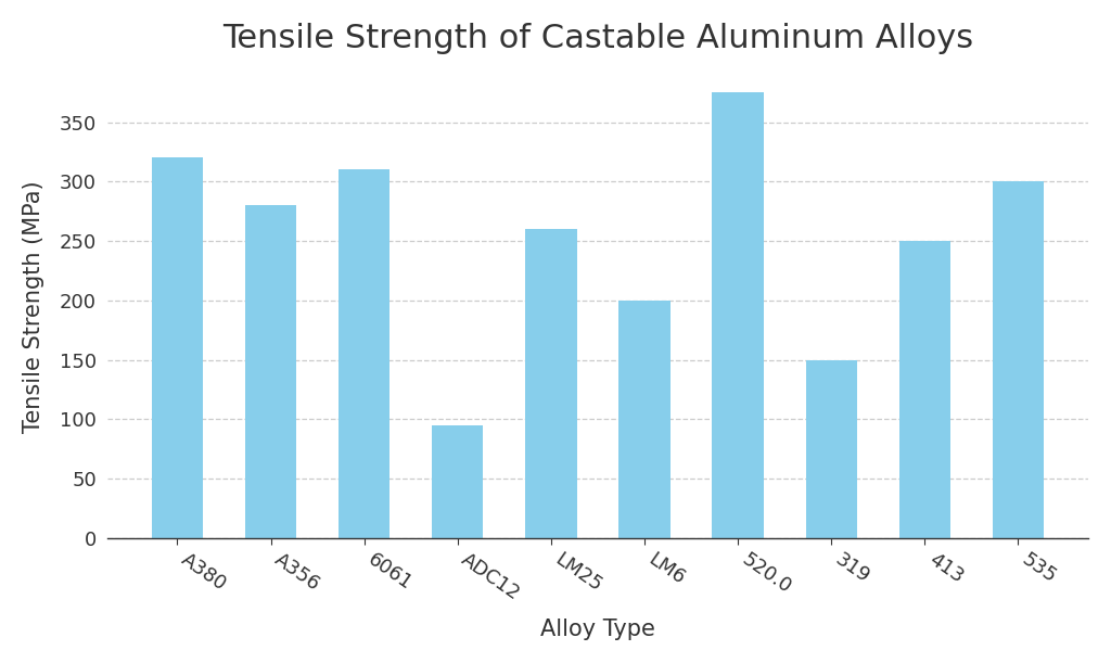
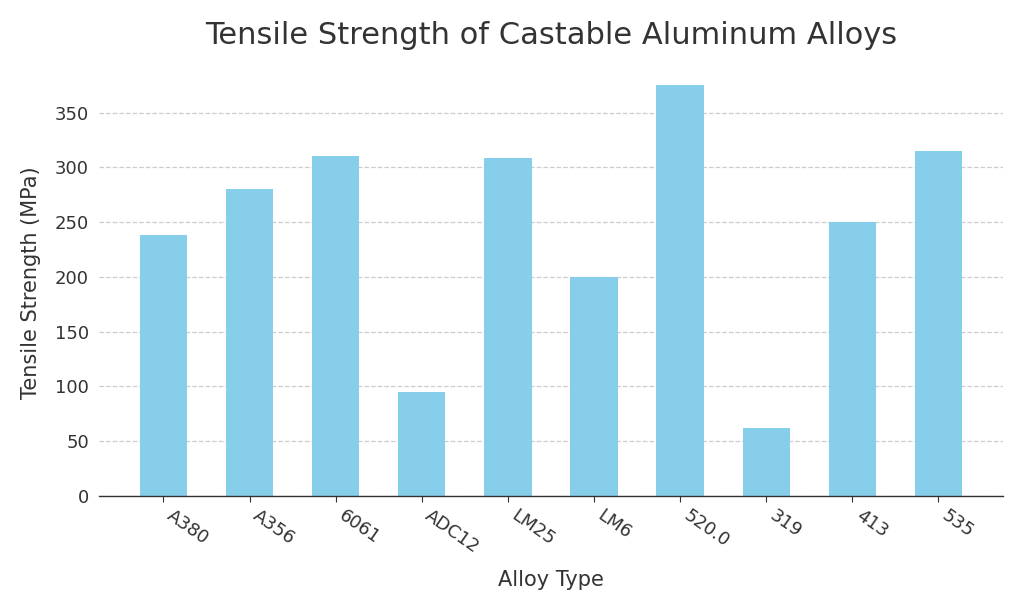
A380: 320 -> 238
LM25: 260 -> 309
319: 150 -> 62
535: 300 -> 315
